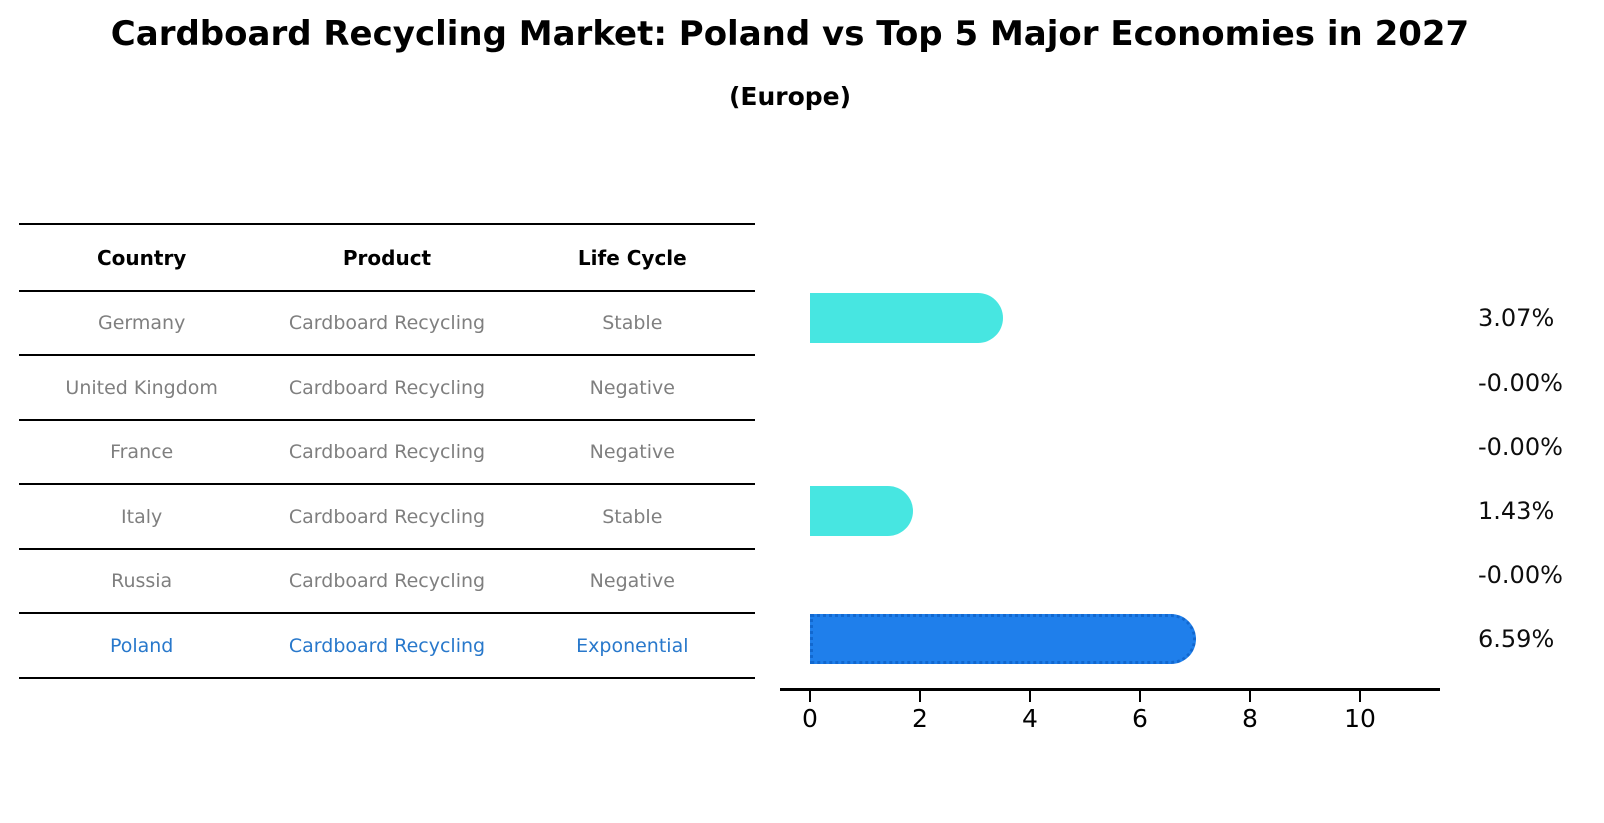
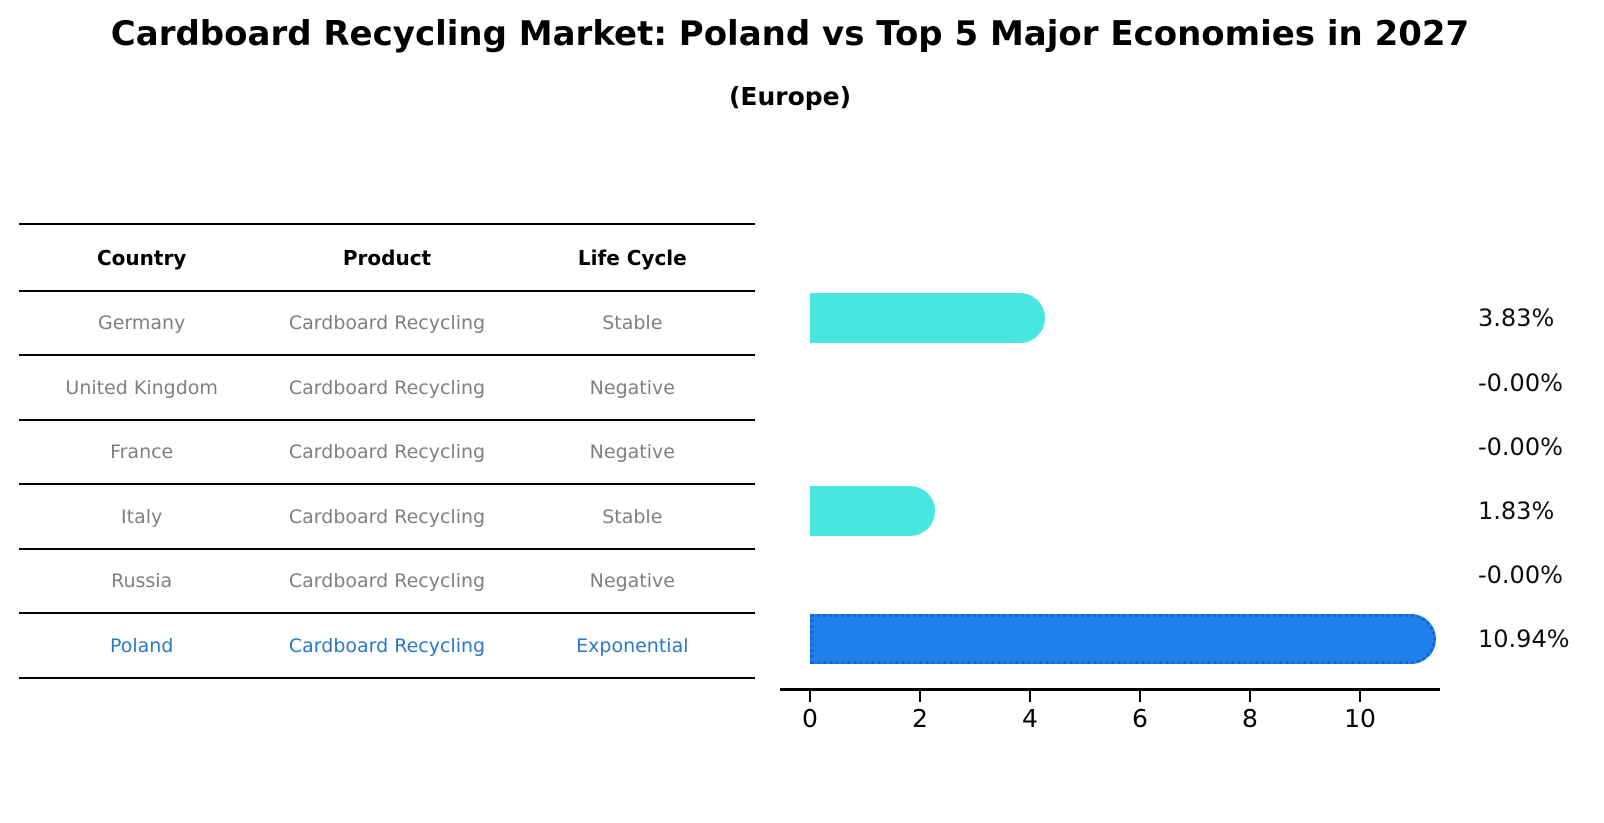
Germany: 3.07% -> 3.83%
Italy: 1.43% -> 1.83%
Poland: 6.59% -> 10.94%
